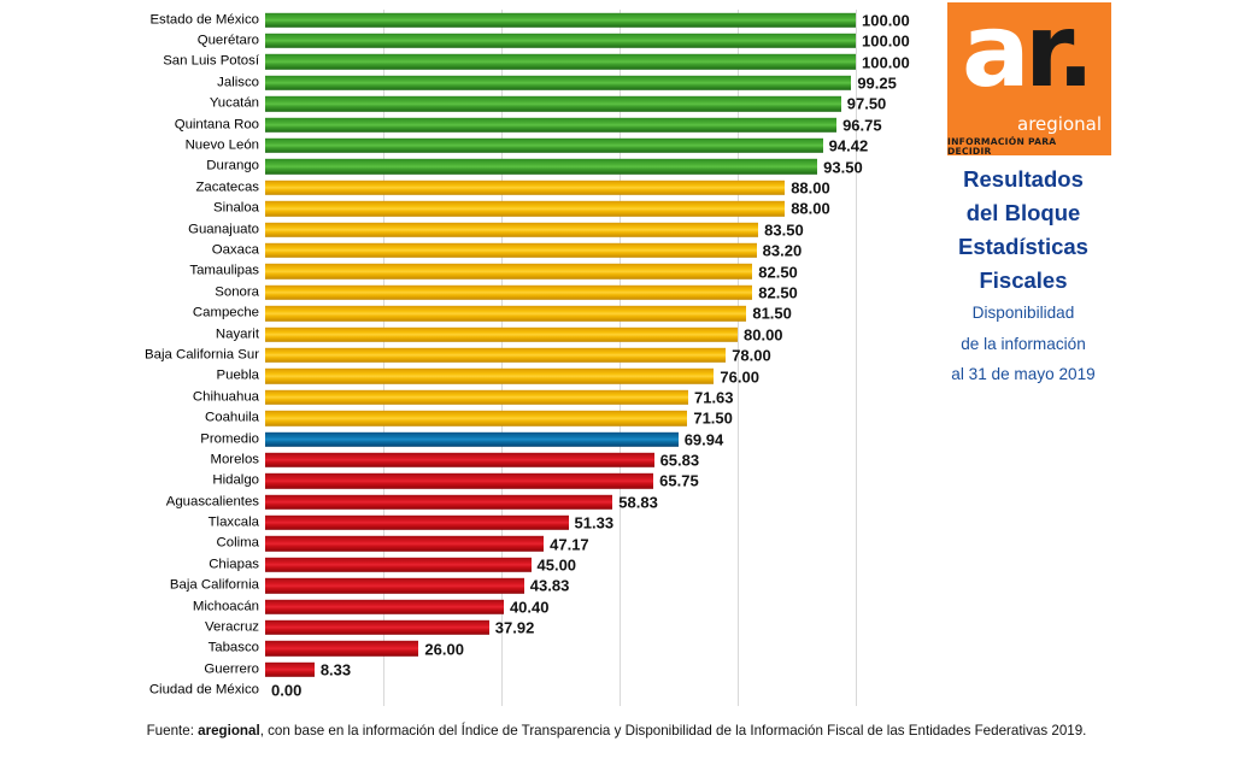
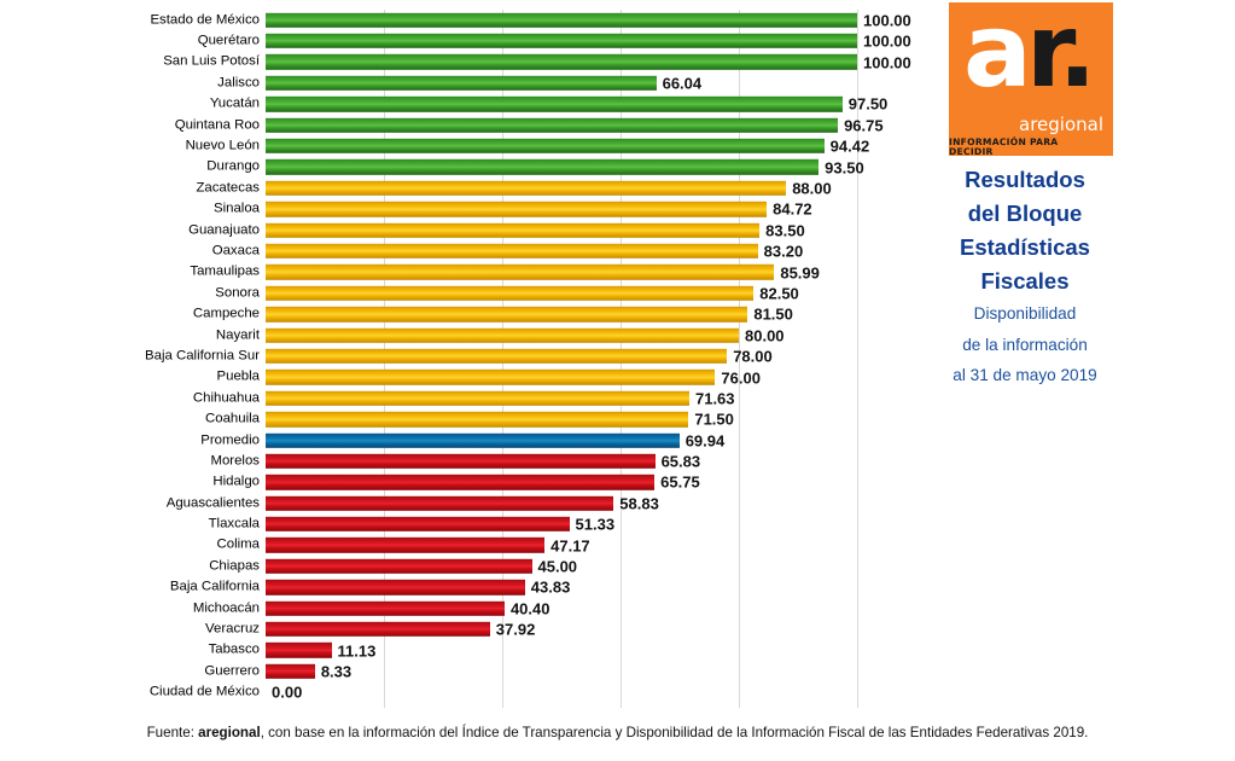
Jalisco: 99.25 -> 66.04
Sinaloa: 88.00 -> 84.72
Tamaulipas: 82.50 -> 85.99
Tabasco: 26.00 -> 11.13
